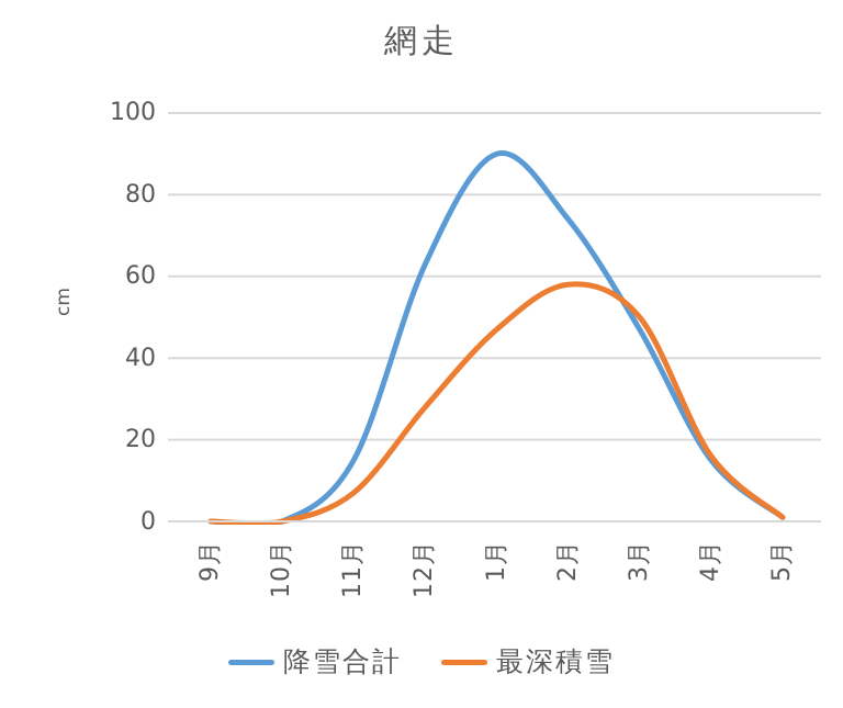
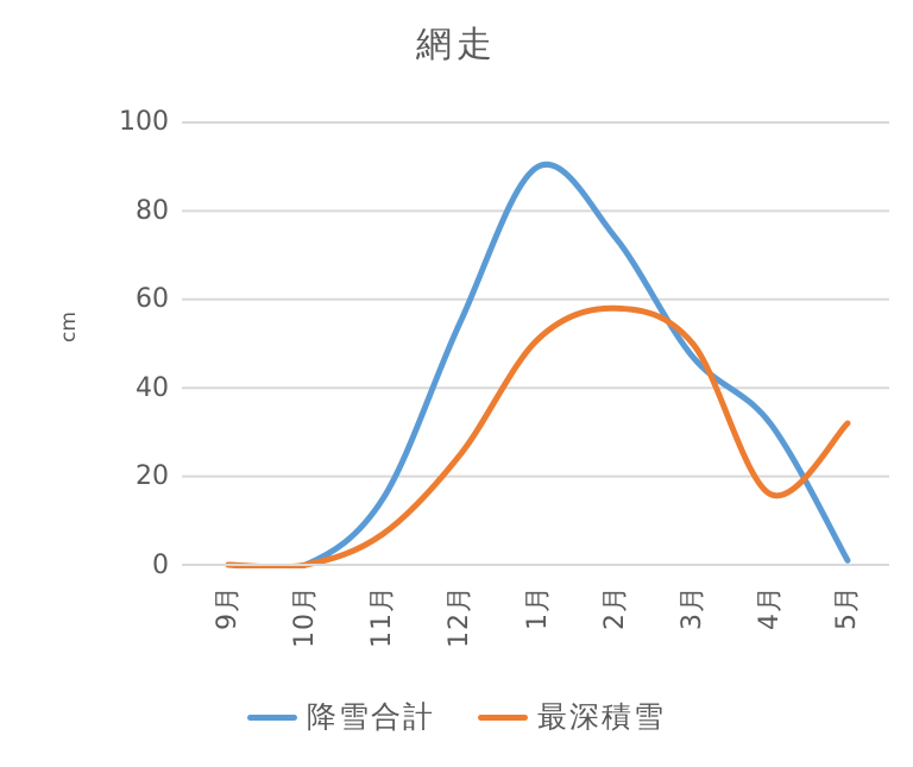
降雪合計/12月: 63 -> 55
最深積雪/12月: 28 -> 25
最深積雪/1月: 47 -> 51
降雪合計/4月: 15 -> 32
最深積雪/5月: 1 -> 32
